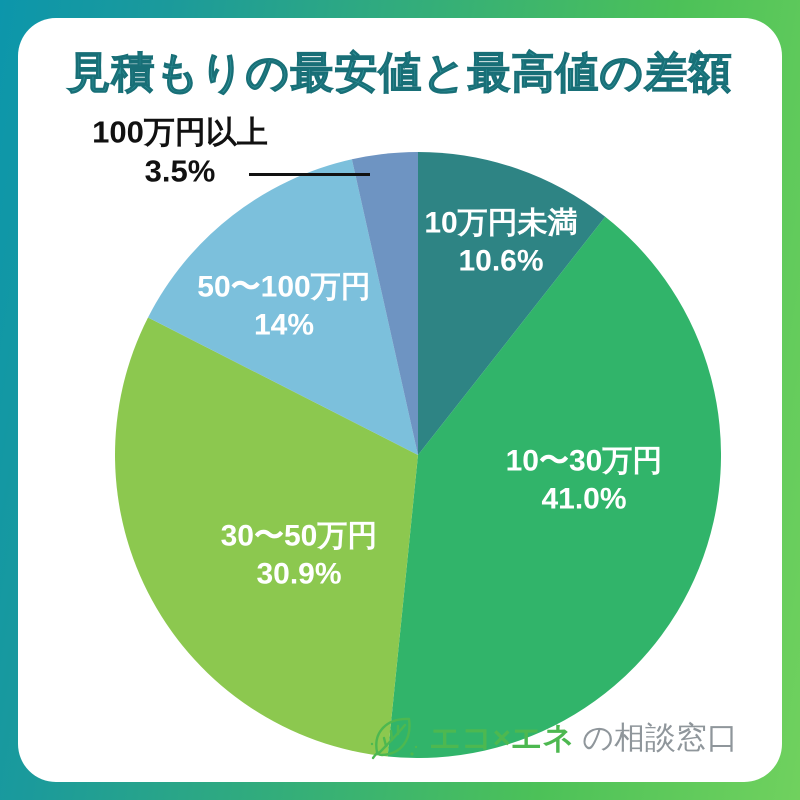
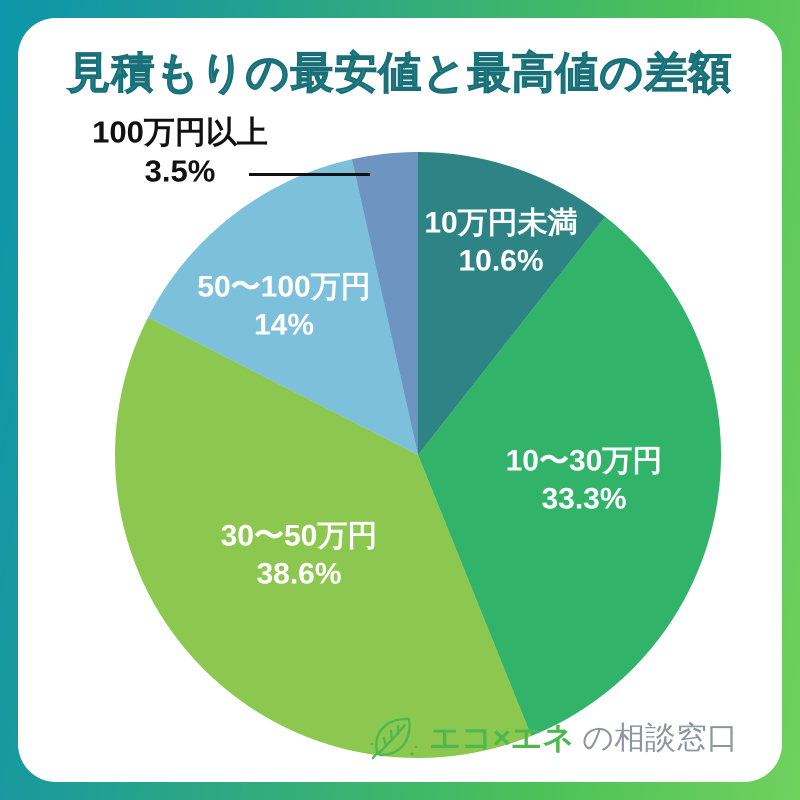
10〜30万円: 41.0% -> 33.3%
30〜50万円: 30.9% -> 38.6%
